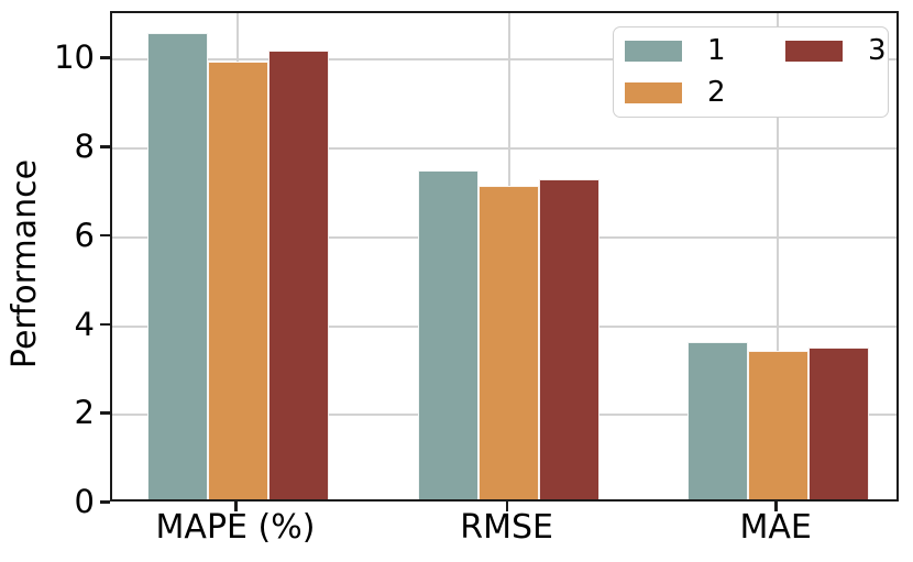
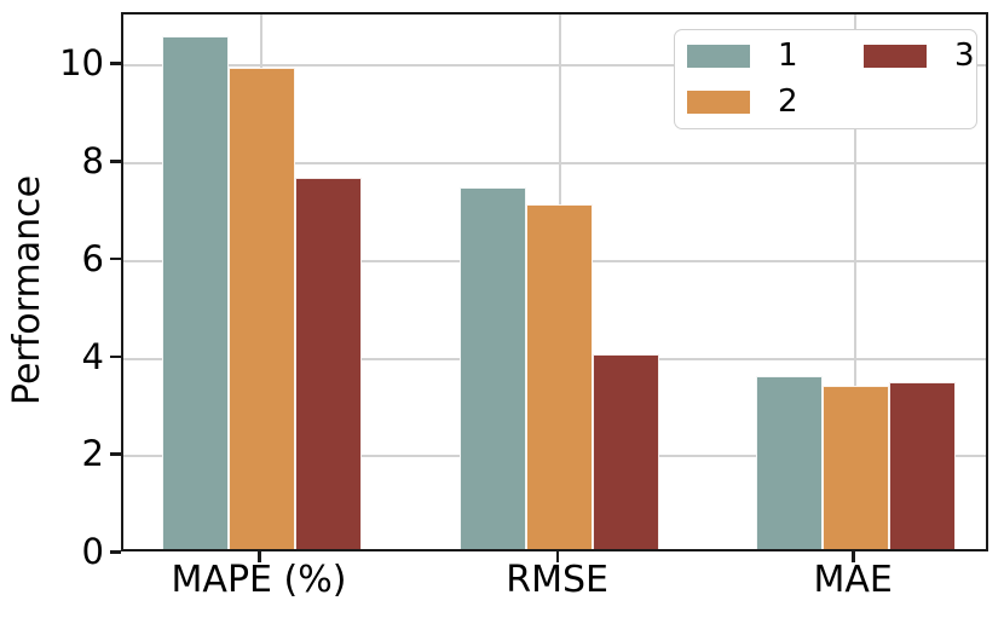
3/MAPE (%): 10.1 -> 7.6
3/RMSE: 7.2 -> 4.0
